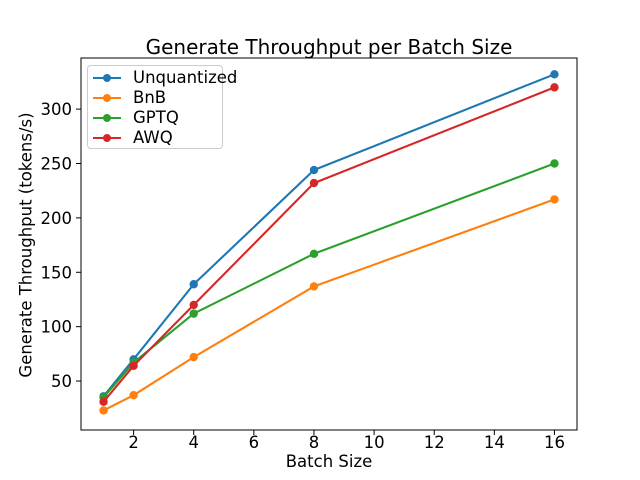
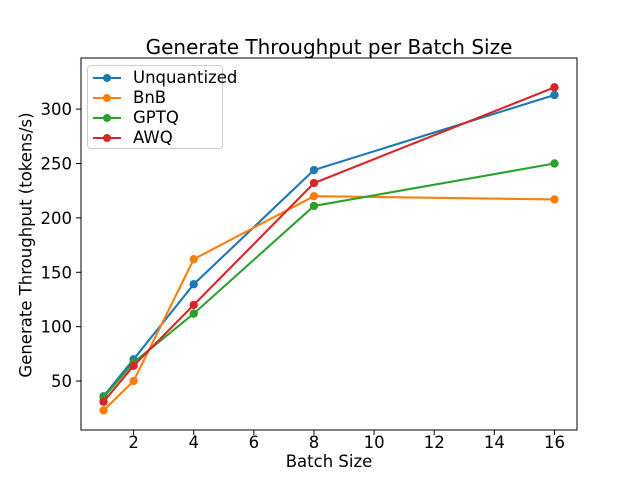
BnB/2: 37 -> 50
BnB/4: 72 -> 162
BnB/8: 137 -> 220
GPTQ/8: 167 -> 211
Unquantized/16: 332 -> 313
